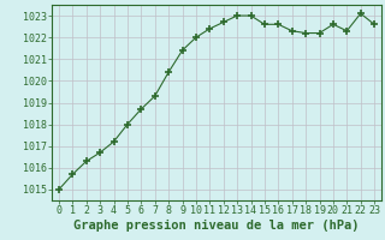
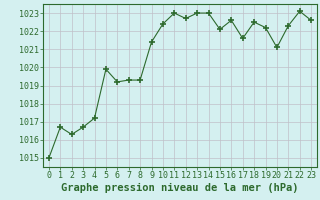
1: 1015.7 -> 1016.7
5: 1018.0 -> 1019.9
6: 1018.7 -> 1019.2
8: 1020.4 -> 1019.3
10: 1022.0 -> 1022.4
11: 1022.4 -> 1023.0
15: 1022.6 -> 1022.1
17: 1022.3 -> 1021.6
18: 1022.2 -> 1022.5
20: 1022.6 -> 1021.1
